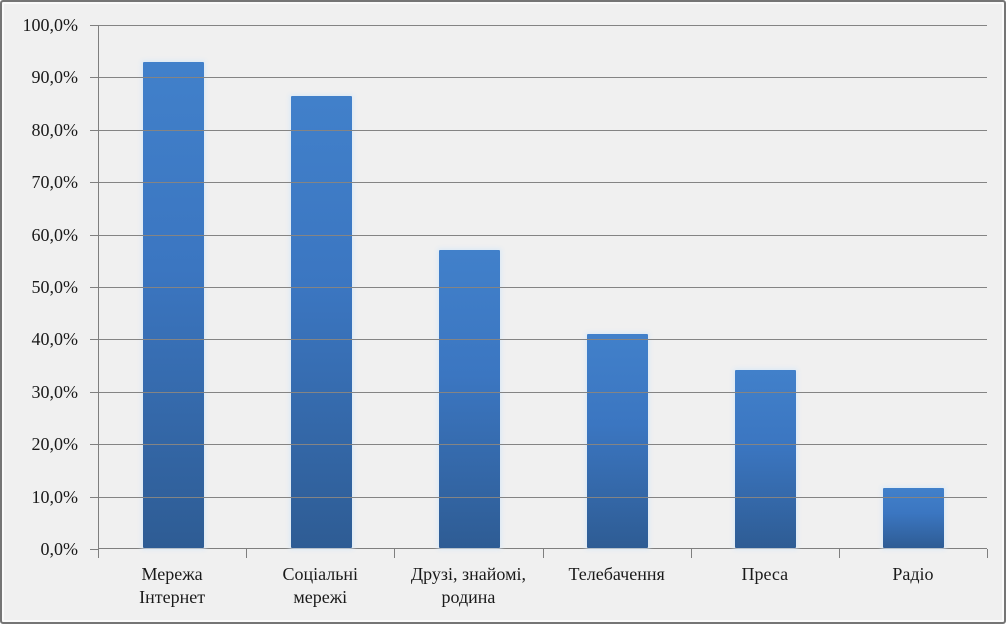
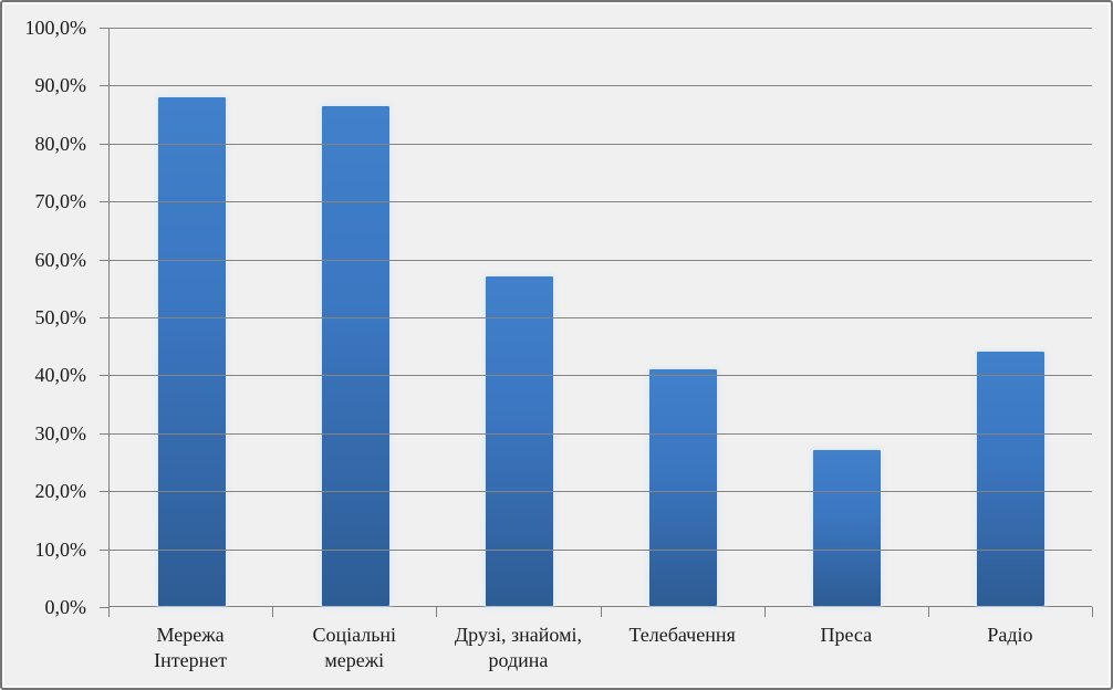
Мережа Інтернет: 93% -> 88%
Преса: 34% -> 27%
Радіо: 12% -> 44%
